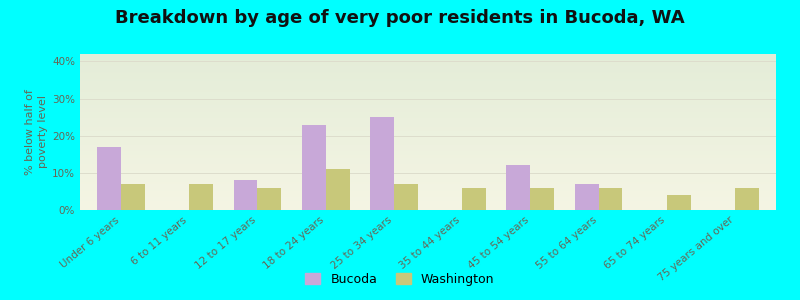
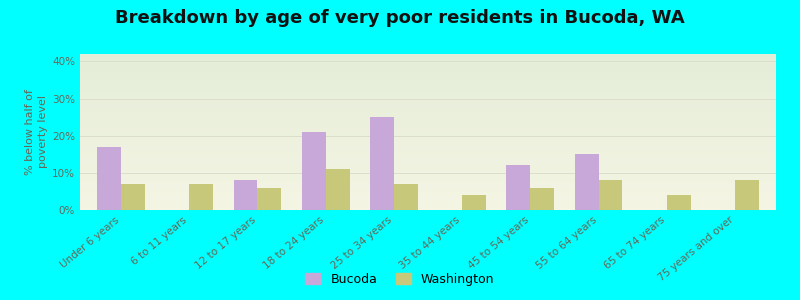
Bucoda/18 to 24 years: 23% -> 21%
Washington/35 to 44 years: 6% -> 4%
Bucoda/55 to 64 years: 7% -> 15%
Washington/55 to 64 years: 6% -> 8%
Washington/75 years and over: 6% -> 8%
